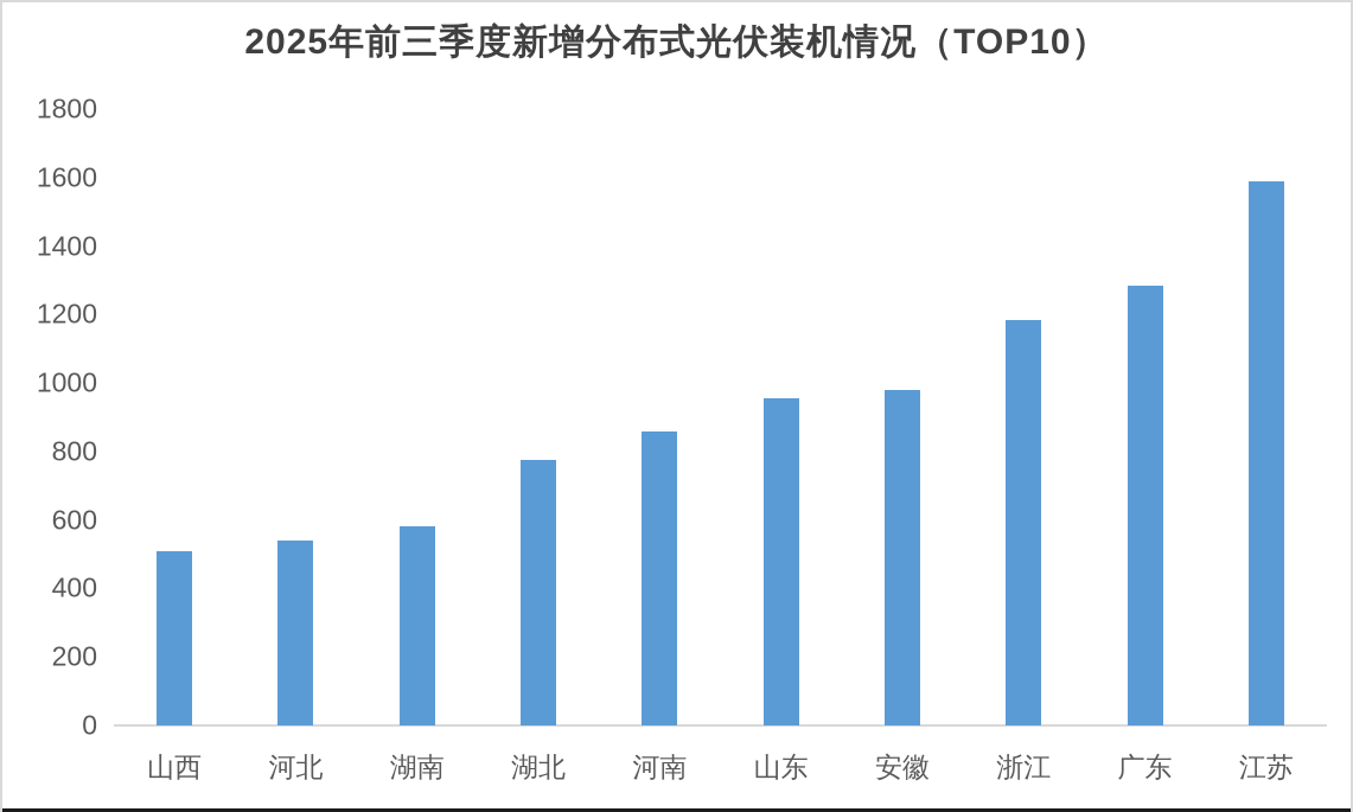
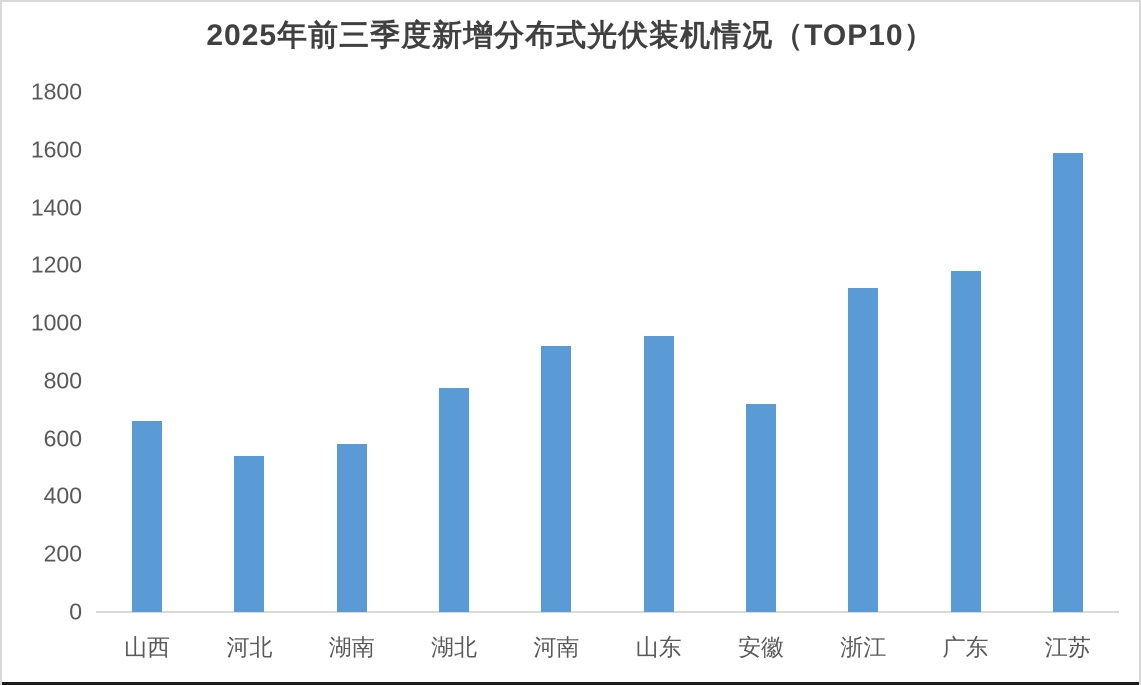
山西: 510 -> 660
河南: 860 -> 920
安徽: 980 -> 720
浙江: 1180 -> 1120
广东: 1280 -> 1180
